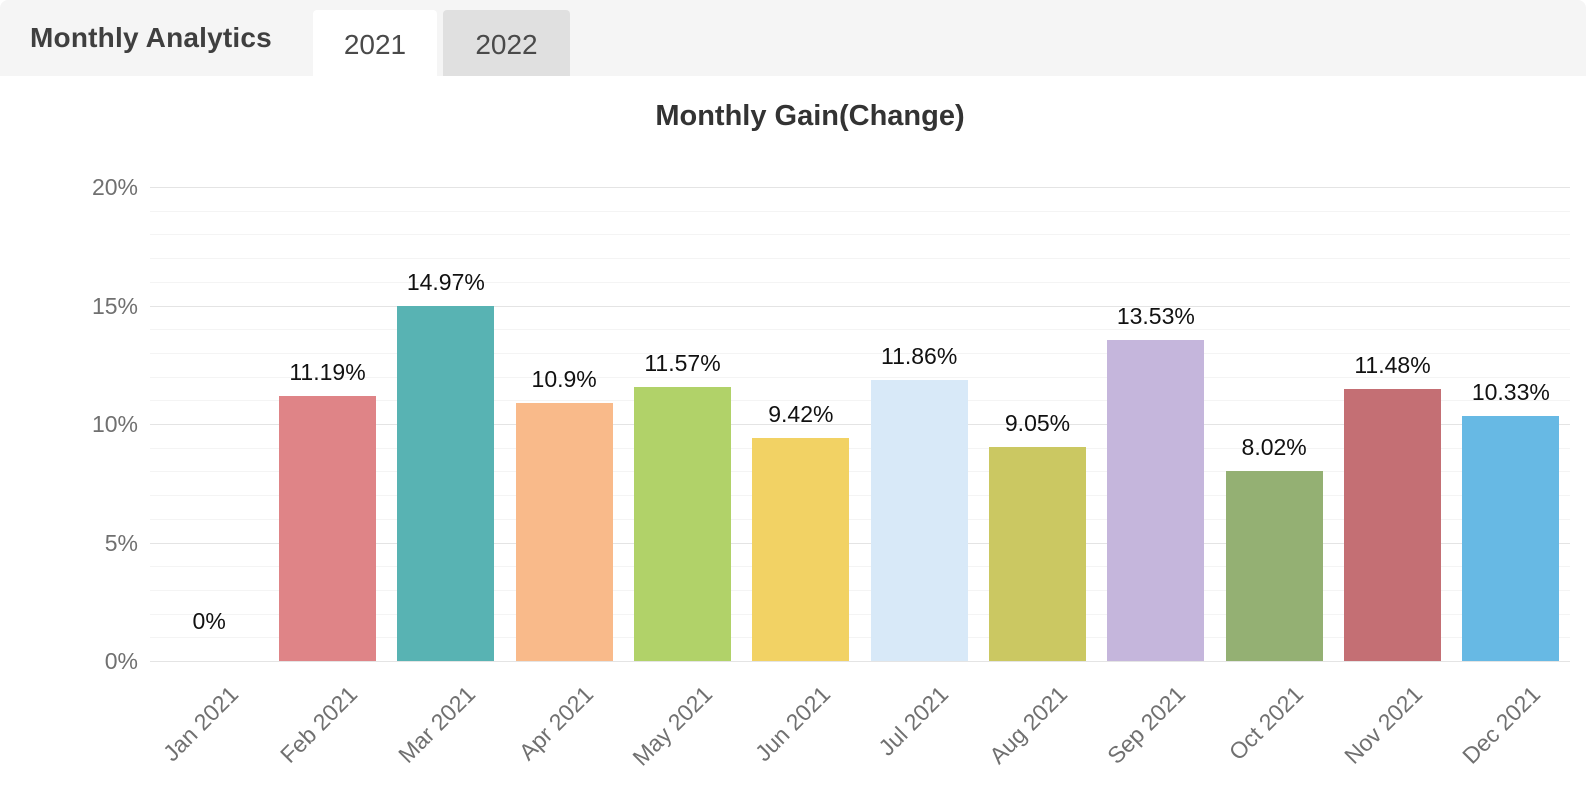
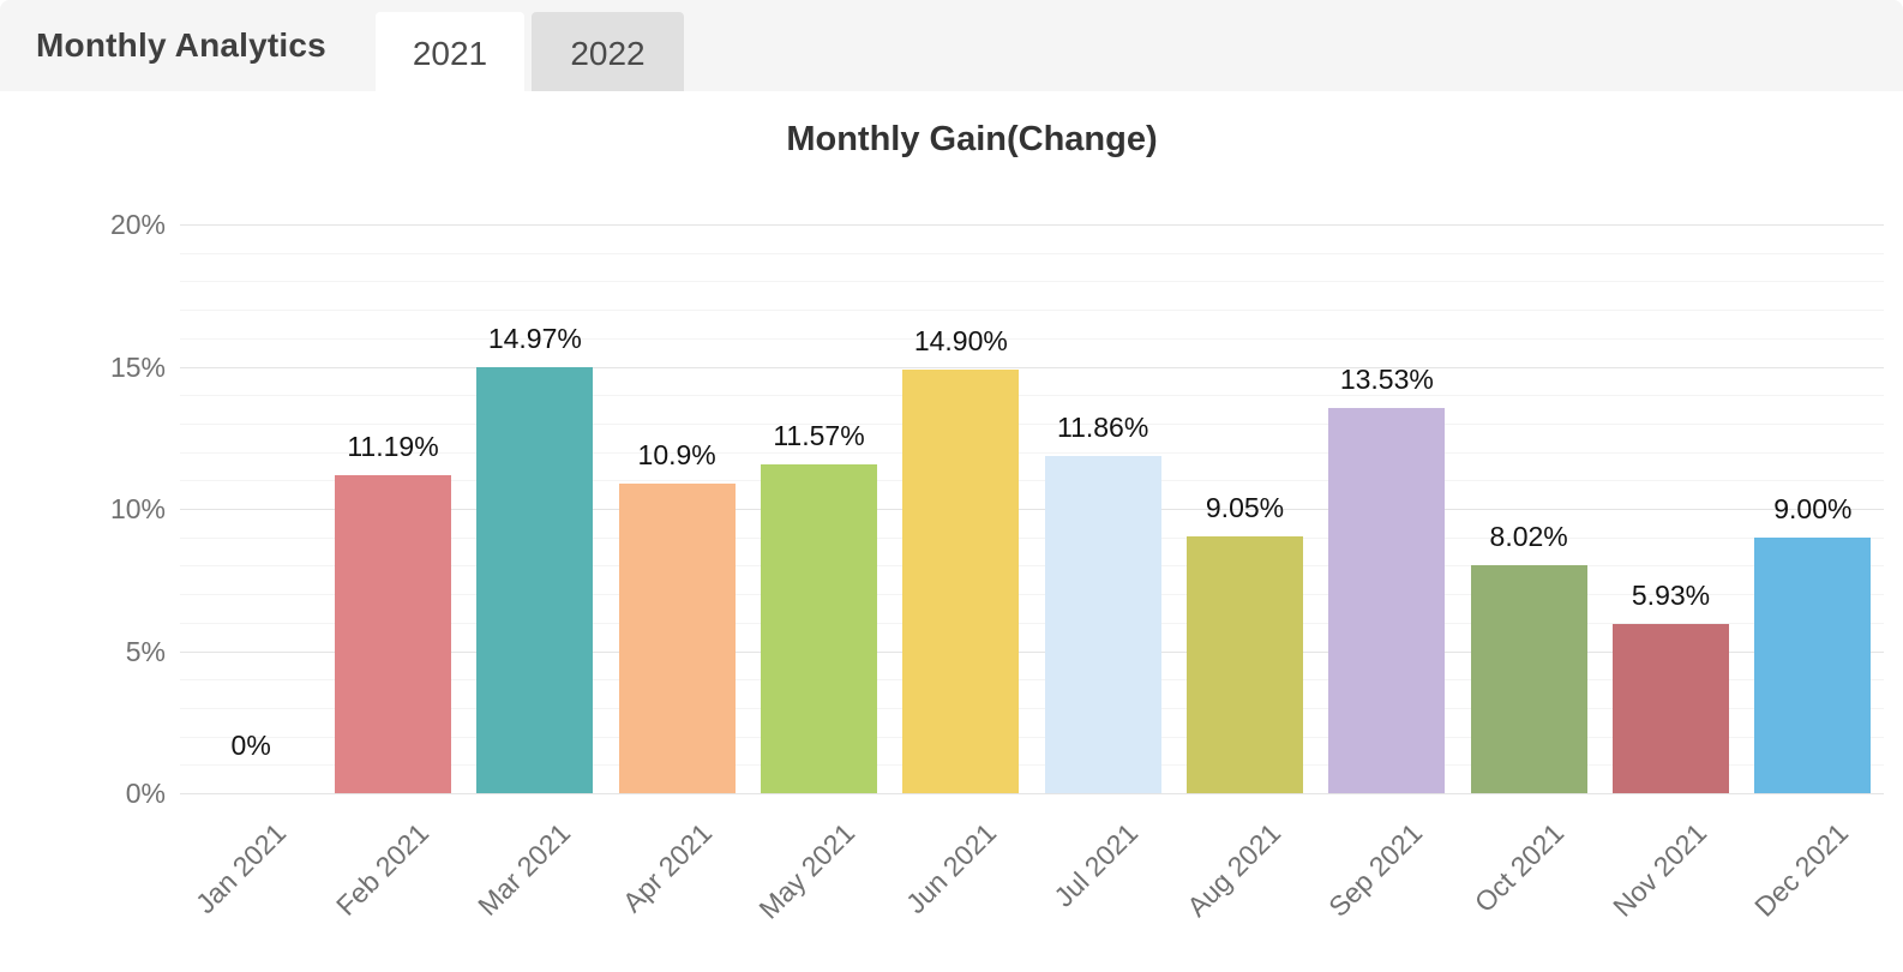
Jun 2021: 9.42% -> 14.90%
Nov 2021: 11.48% -> 5.93%
Dec 2021: 10.33% -> 9.00%
